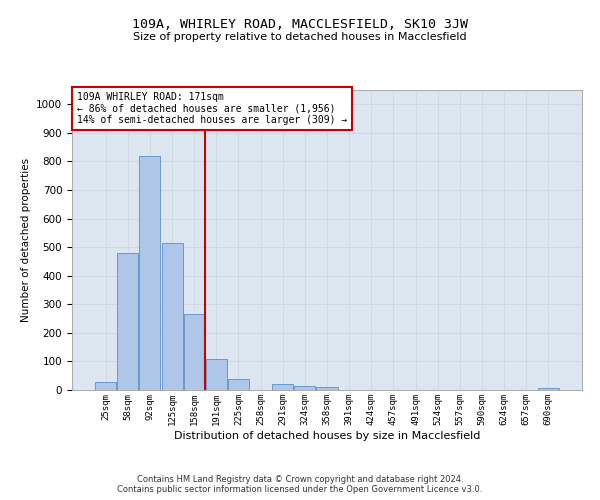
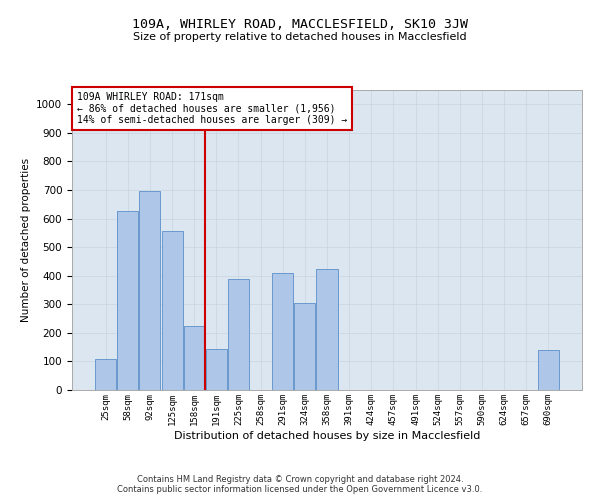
25sqm: 28 -> 110
58sqm: 478 -> 625
92sqm: 820 -> 695
125sqm: 515 -> 555
158sqm: 265 -> 225
191sqm: 110 -> 145
225sqm: 40 -> 390
291sqm: 20 -> 410
324sqm: 15 -> 305
358sqm: 10 -> 425
690sqm: 8 -> 140
